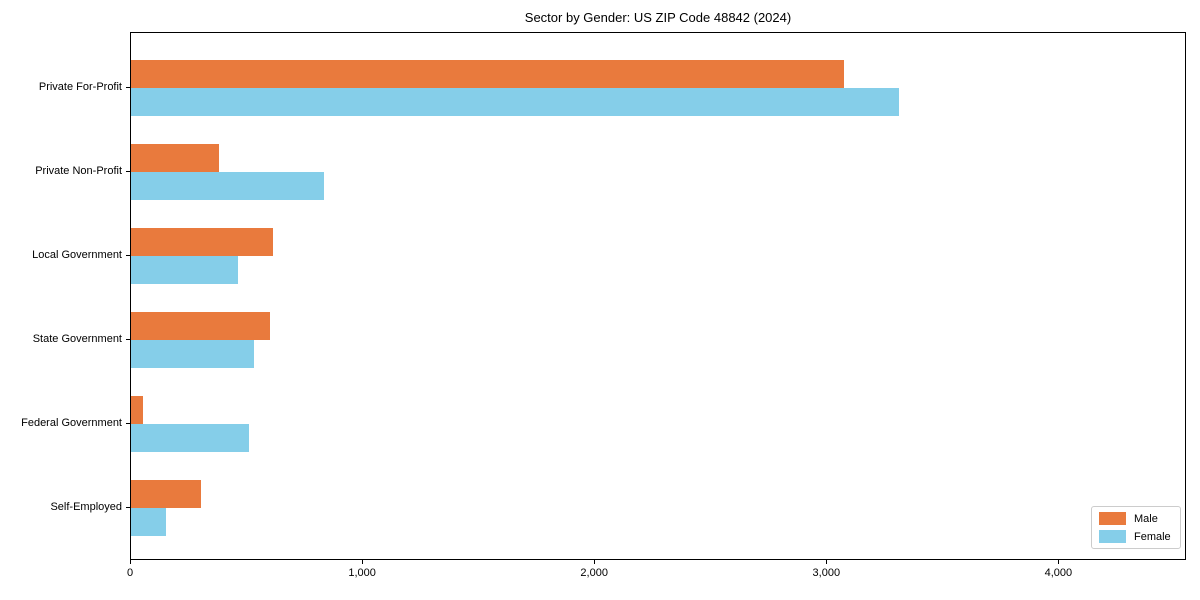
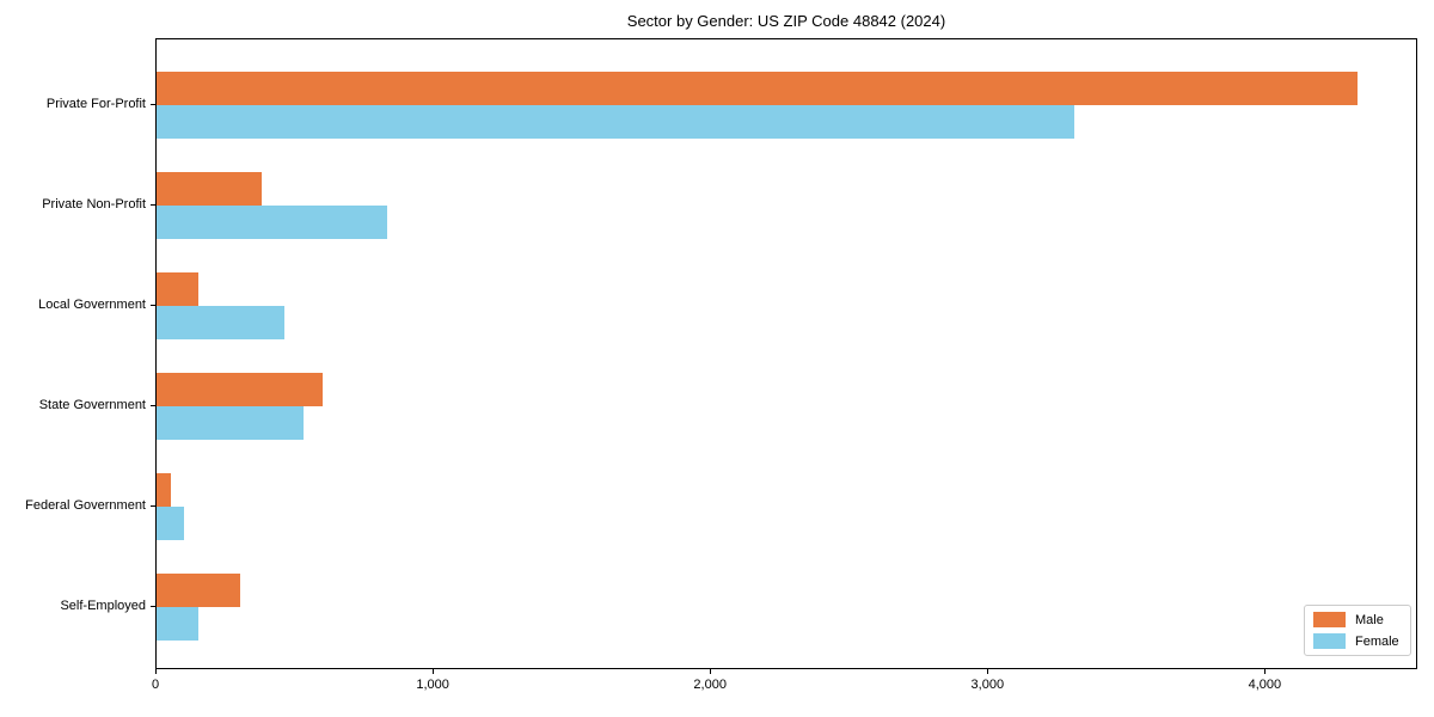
Male/Private For-Profit: 3070 -> 4330
Male/Local Government: 610 -> 150
Female/Federal Government: 510 -> 100
